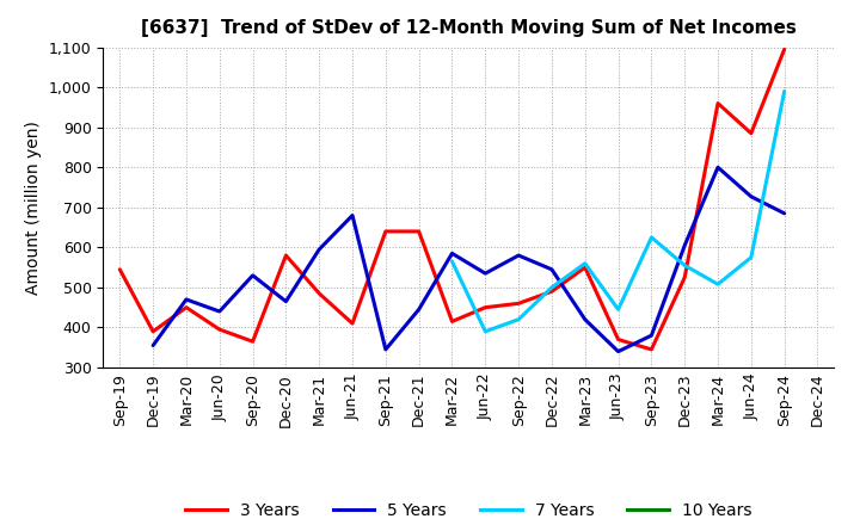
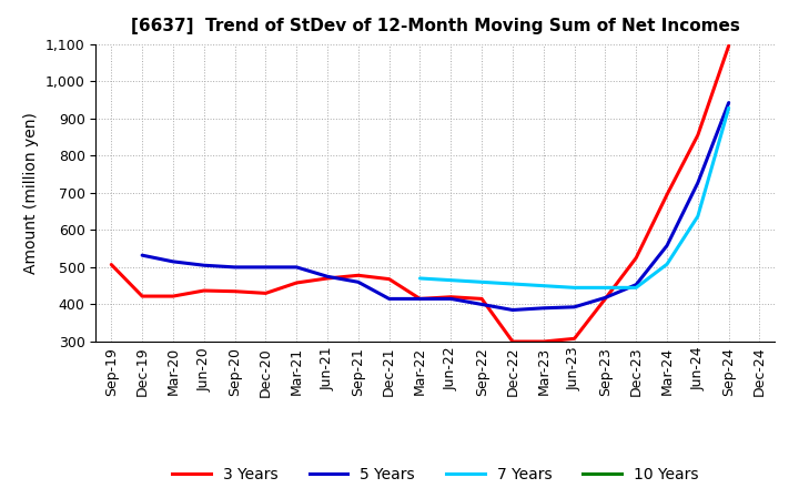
3 Years/Sep-19: 545 -> 507
3 Years/Dec-19: 390 -> 422
5 Years/Dec-19: 355 -> 532
3 Years/Mar-20: 450 -> 422
5 Years/Mar-20: 470 -> 515
3 Years/Jun-20: 395 -> 437
5 Years/Jun-20: 440 -> 505
3 Years/Sep-20: 365 -> 435
5 Years/Sep-20: 530 -> 500
3 Years/Dec-20: 580 -> 430
5 Years/Dec-20: 465 -> 500
3 Years/Mar-21: 485 -> 458
5 Years/Mar-21: 595 -> 500
3 Years/Jun-21: 410 -> 470
5 Years/Jun-21: 680 -> 475
3 Years/Sep-21: 640 -> 478
5 Years/Sep-21: 345 -> 460
3 Years/Dec-21: 640 -> 468
5 Years/Dec-21: 445 -> 415
5 Years/Mar-22: 585 -> 415
7 Years/Mar-22: 565 -> 470
3 Years/Jun-22: 450 -> 420
5 Years/Jun-22: 535 -> 415
7 Years/Jun-22: 390 -> 465
3 Years/Sep-22: 460 -> 415
5 Years/Sep-22: 580 -> 400
7 Years/Sep-22: 420 -> 460
3 Years/Dec-22: 490 -> 300
5 Years/Dec-22: 545 -> 385
7 Years/Dec-22: 500 -> 455
3 Years/Mar-23: 550 -> 300
5 Years/Mar-23: 420 -> 390
7 Years/Mar-23: 560 -> 450
3 Years/Jun-23: 370 -> 308
5 Years/Jun-23: 340 -> 393
3 Years/Sep-23: 345 -> 415
5 Years/Sep-23: 380 -> 418
7 Years/Sep-23: 625 -> 445
5 Years/Dec-23: 605 -> 453
7 Years/Dec-23: 555 -> 445
3 Years/Mar-24: 960 -> 695
5 Years/Mar-24: 800 -> 558
3 Years/Jun-24: 885 -> 855
7 Years/Jun-24: 575 -> 637
5 Years/Sep-24: 685 -> 942
7 Years/Sep-24: 990 -> 928
